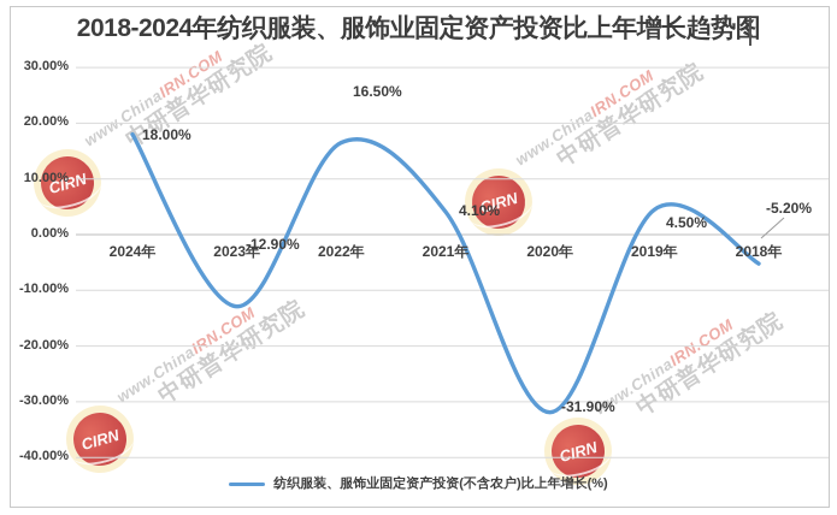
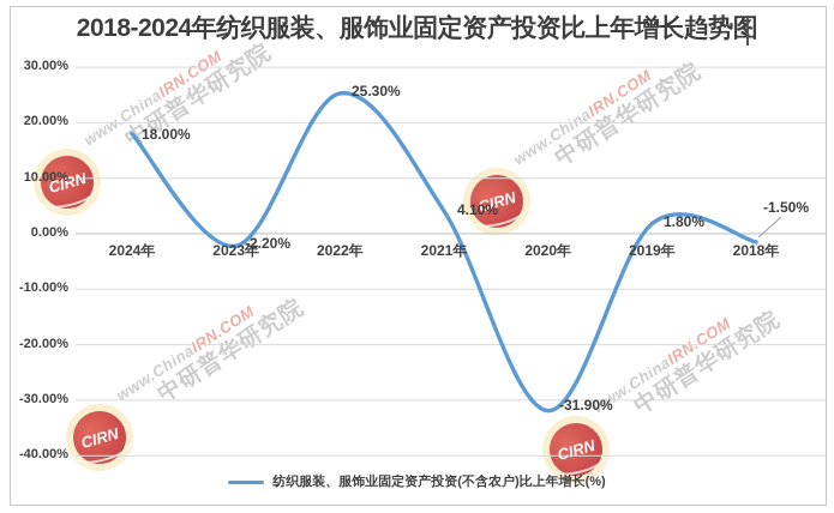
2023年: -12.90% -> -2.20%
2022年: 16.50% -> 25.30%
2019年: 4.50% -> 1.80%
2018年: -5.20% -> -1.50%
